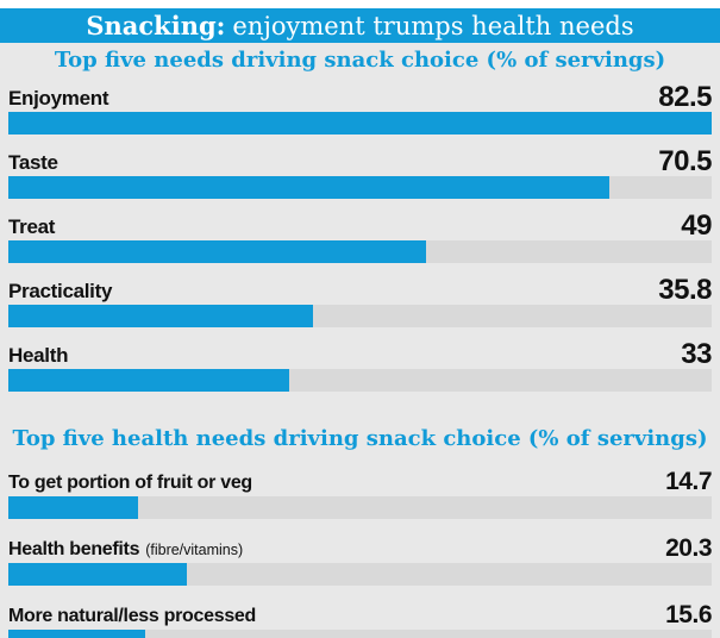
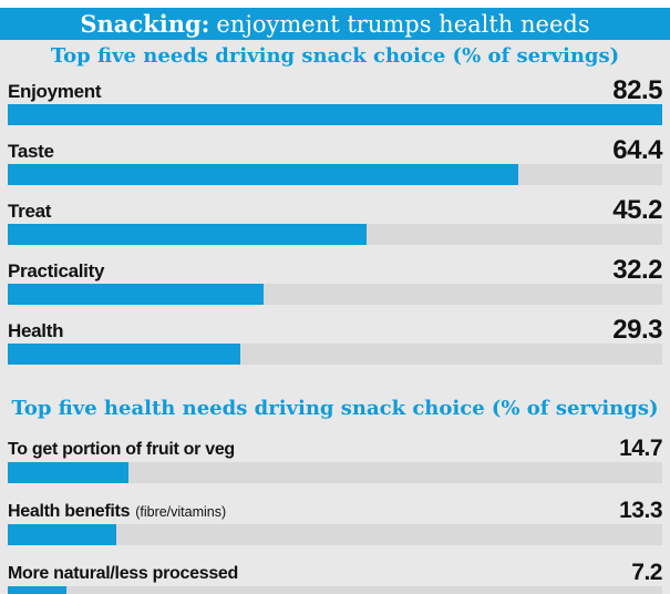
Top five needs driving snack choice (% of servings)/Taste: 70.5 -> 64.4
Top five needs driving snack choice (% of servings)/Treat: 49 -> 45.2
Top five needs driving snack choice (% of servings)/Practicality: 35.8 -> 32.2
Top five needs driving snack choice (% of servings)/Health: 33 -> 29.3
Top five health needs driving snack choice (% of servings)/Health benefits: 20.3 -> 13.3
Top five health needs driving snack choice (% of servings)/More natural/less processed: 15.6 -> 7.2
